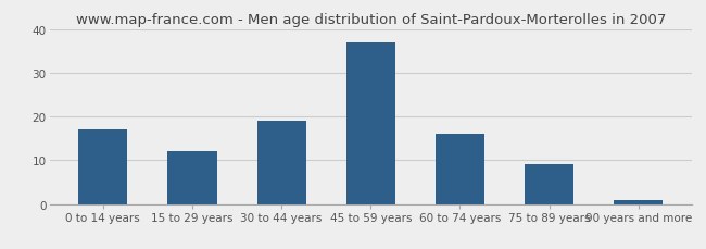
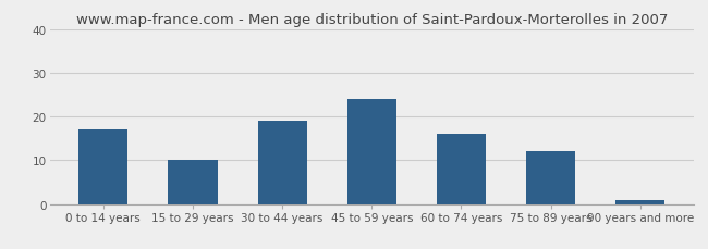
15 to 29 years: 12 -> 10
45 to 59 years: 37 -> 24
75 to 89 years: 9 -> 12
